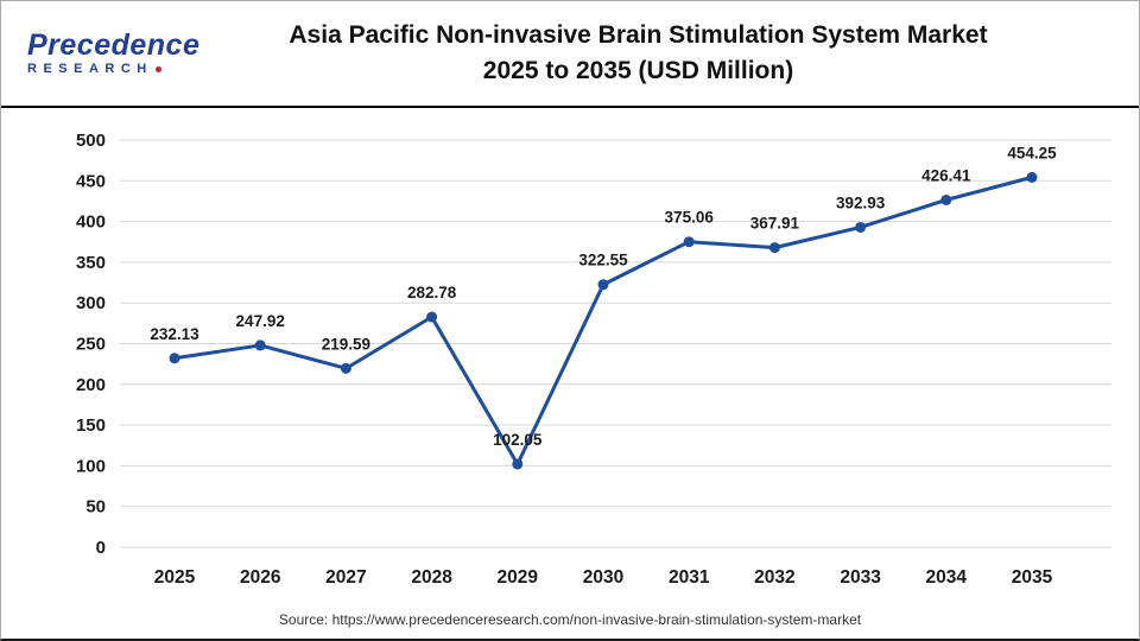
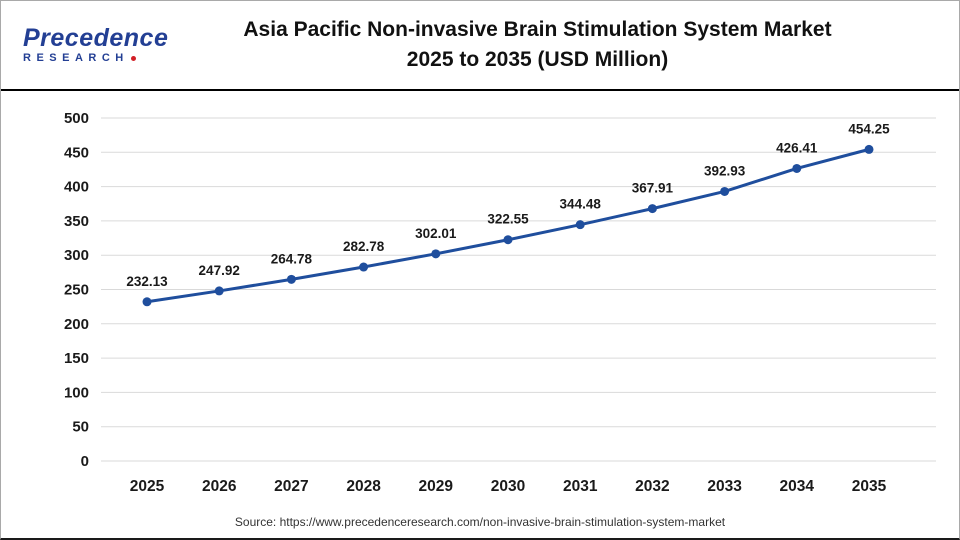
2027: 219.59 -> 264.78
2029: 102.05 -> 302.01
2031: 375.06 -> 344.48
